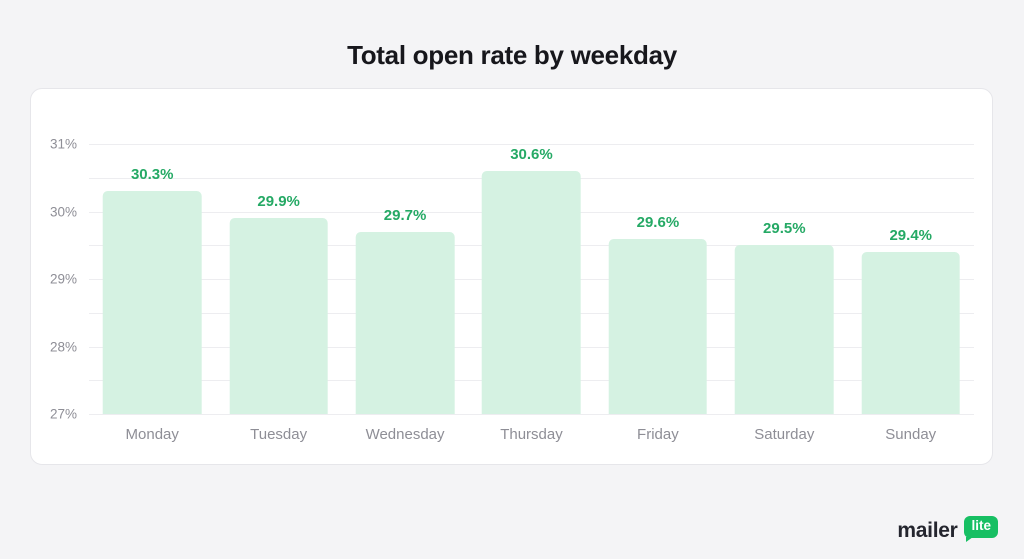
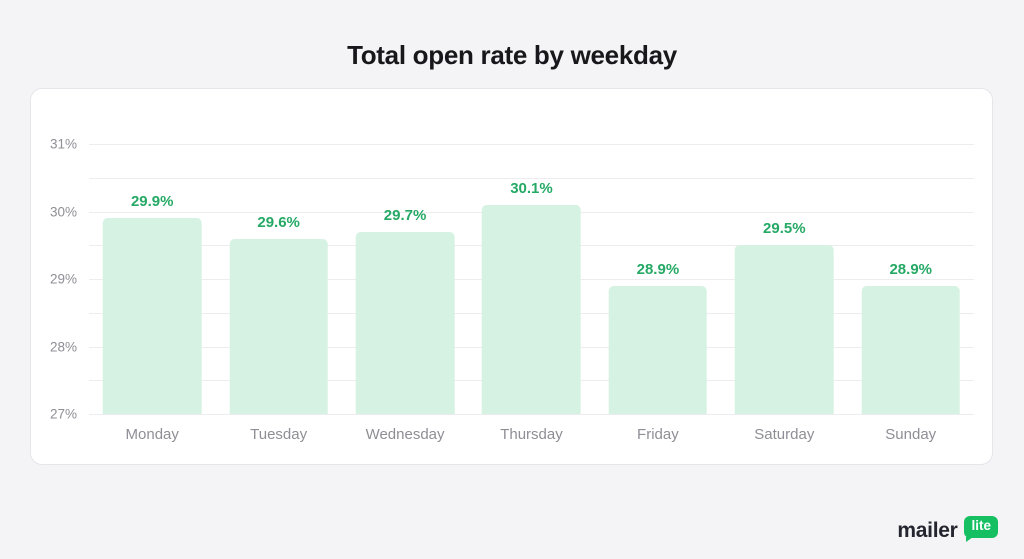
Monday: 30.3% -> 29.9%
Tuesday: 29.9% -> 29.6%
Thursday: 30.6% -> 30.1%
Friday: 29.6% -> 28.9%
Sunday: 29.4% -> 28.9%
